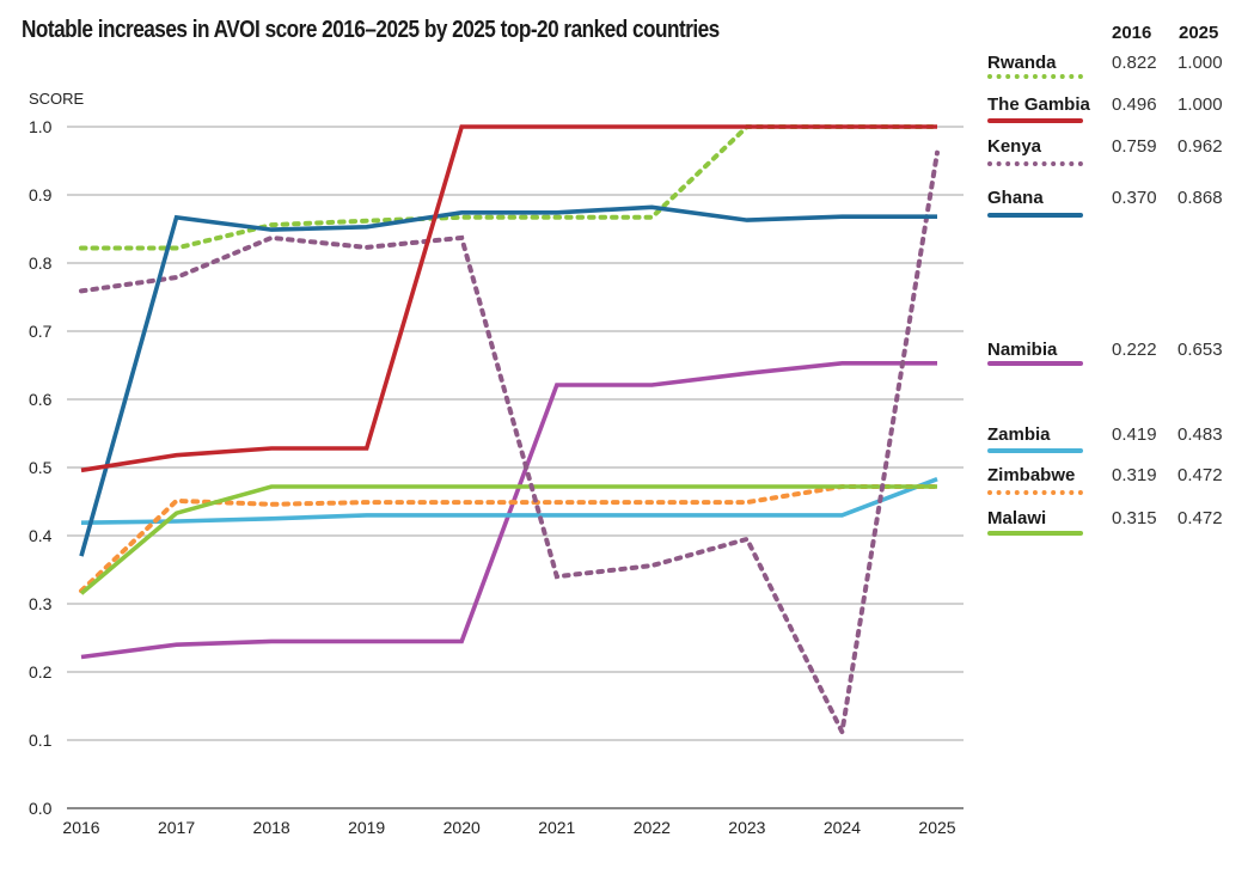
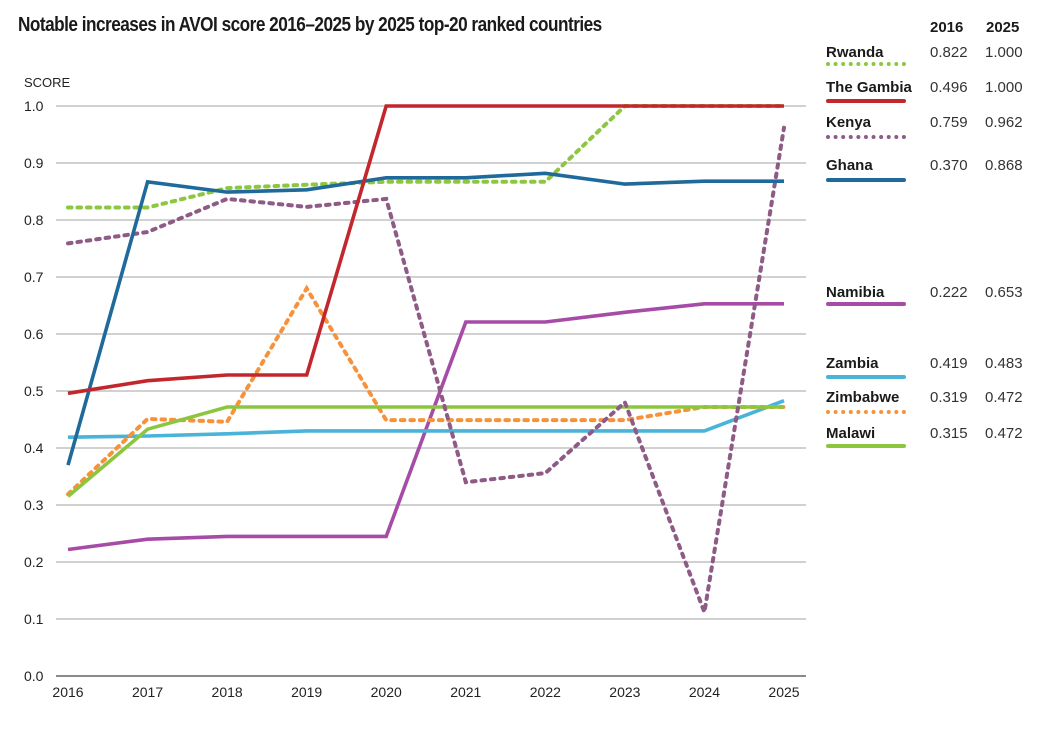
Zimbabwe/2019: 0.45 -> 0.68
Kenya/2023: 0.40 -> 0.48
